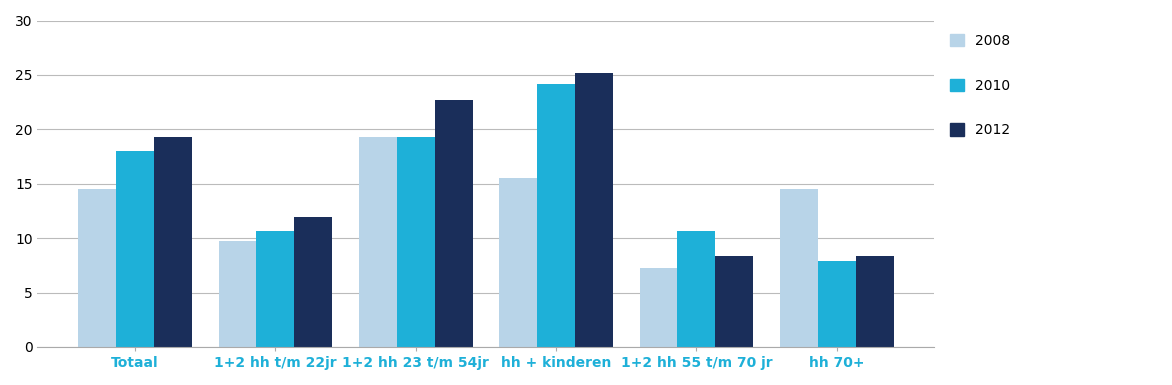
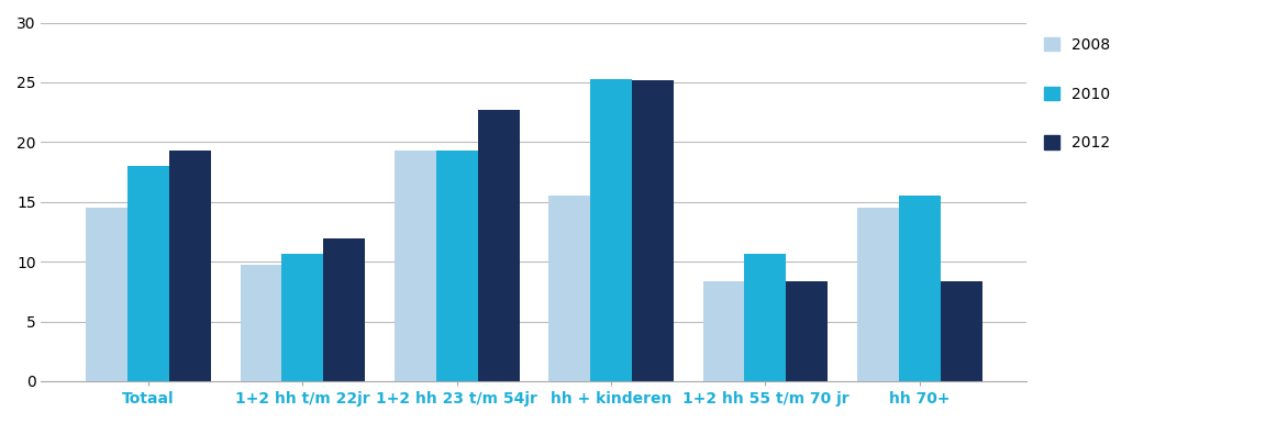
2010/hh + kinderen: 24.2 -> 25.3
2008/1+2 hh 55 t/m 70 jr: 7.3 -> 8.4
2010/hh 70+: 7.9 -> 15.5
